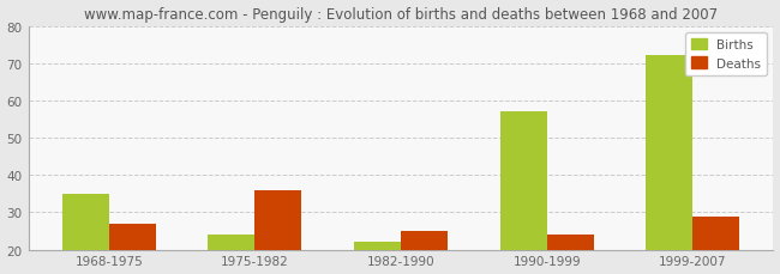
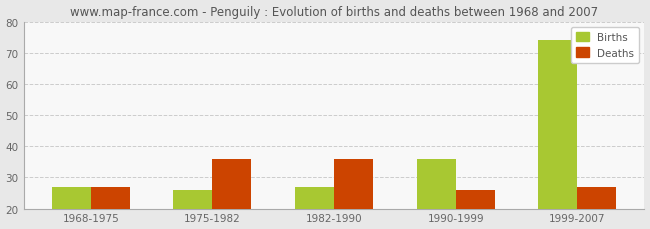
Births/1968-1975: 35 -> 27
Births/1975-1982: 24 -> 26
Births/1982-1990: 22 -> 27
Deaths/1982-1990: 25 -> 36
Births/1990-1999: 57 -> 36
Deaths/1990-1999: 24 -> 26
Births/1999-2007: 72 -> 74
Deaths/1999-2007: 29 -> 27
